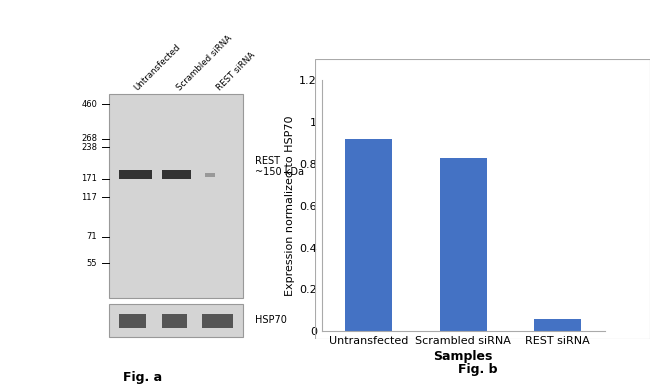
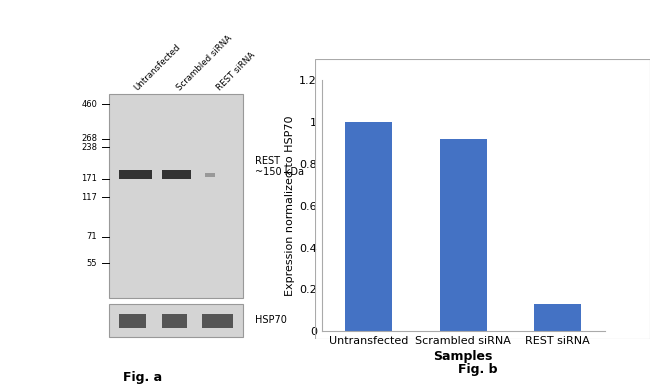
Untransfected: 0.92 -> 1.00
Scrambled siRNA: 0.83 -> 0.92
REST siRNA: 0.06 -> 0.13
